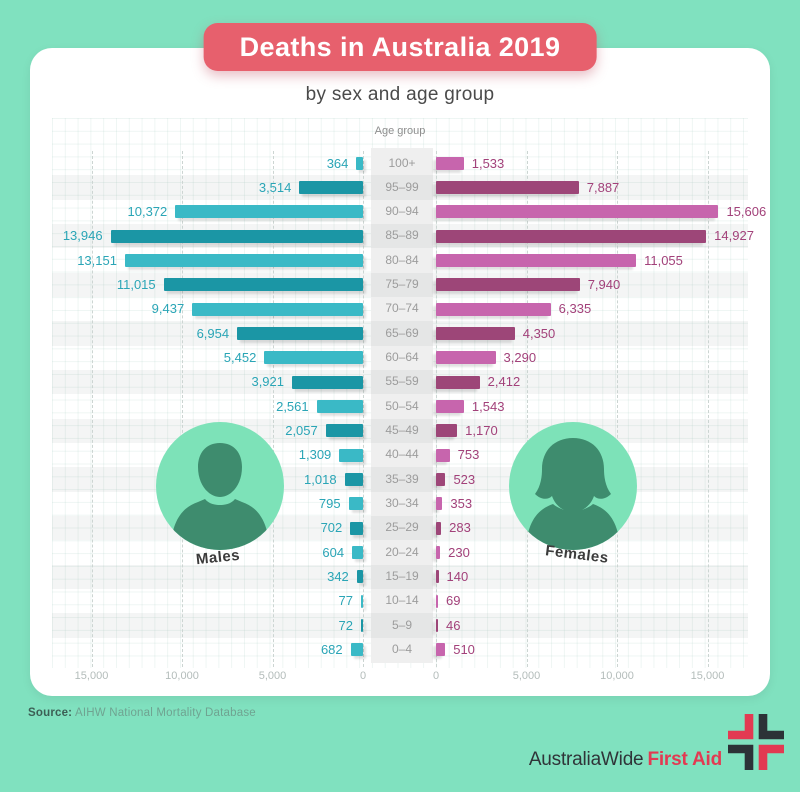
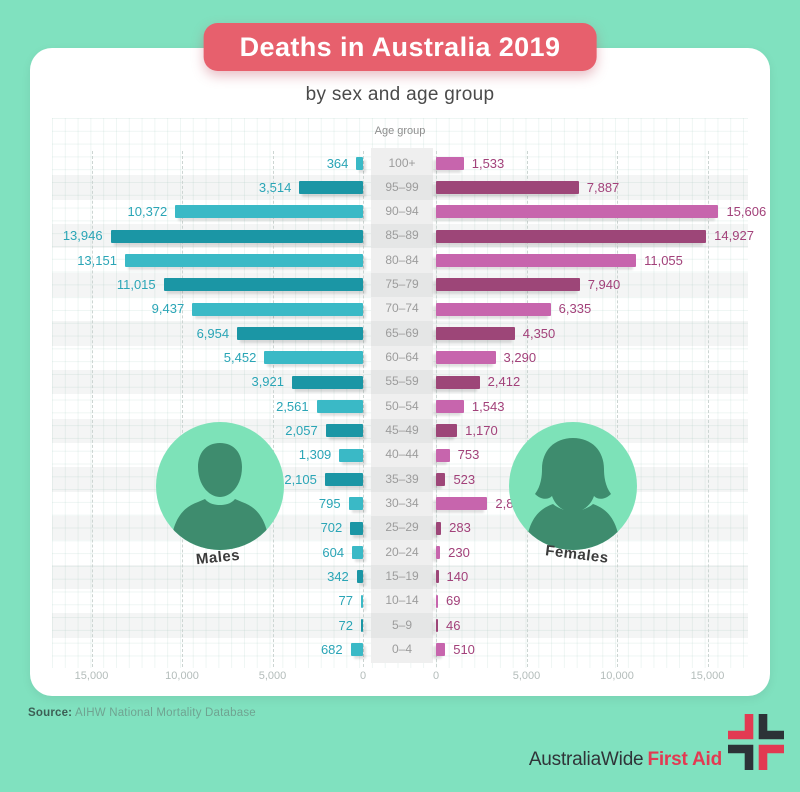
Males/35–39: 1,018 -> 2,105
Females/30–34: 353 -> 2,840
